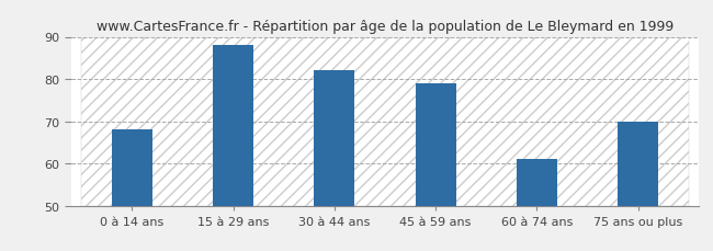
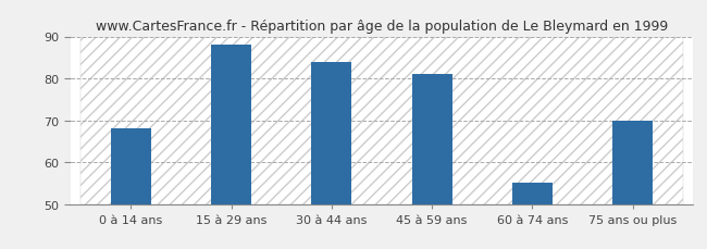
30 à 44 ans: 82 -> 84
45 à 59 ans: 79 -> 81
60 à 74 ans: 61 -> 55
